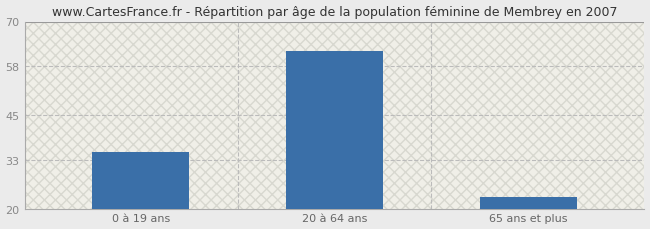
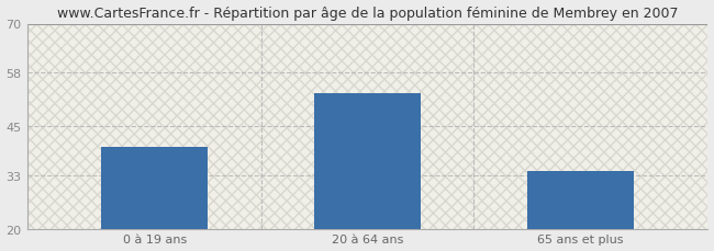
0 à 19 ans: 35 -> 40
20 à 64 ans: 62 -> 53
65 ans et plus: 23 -> 34
